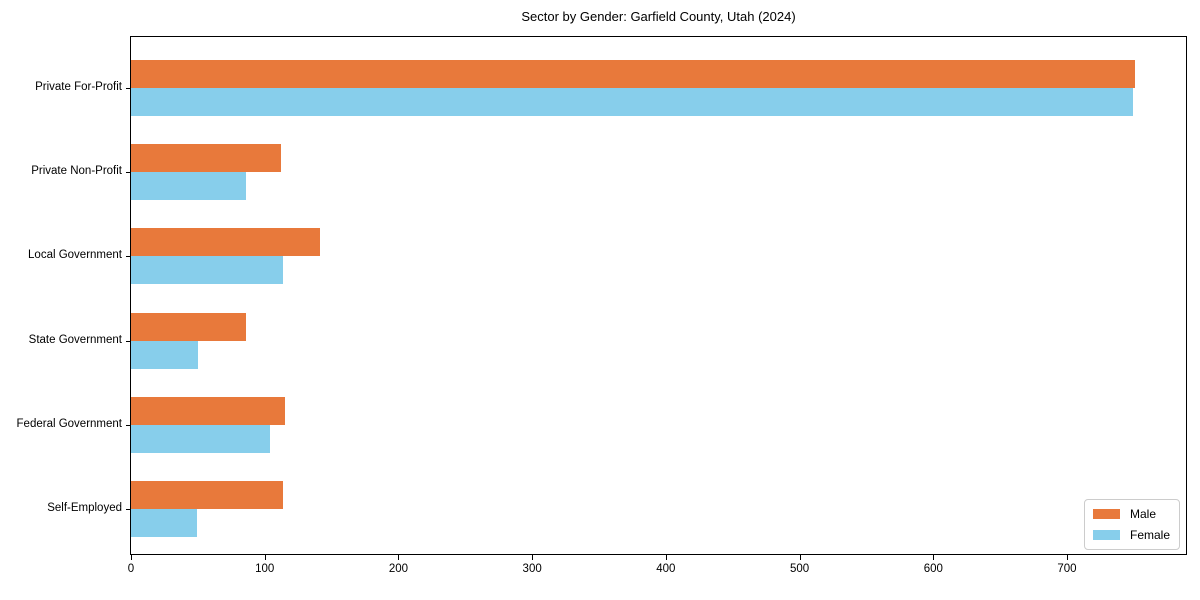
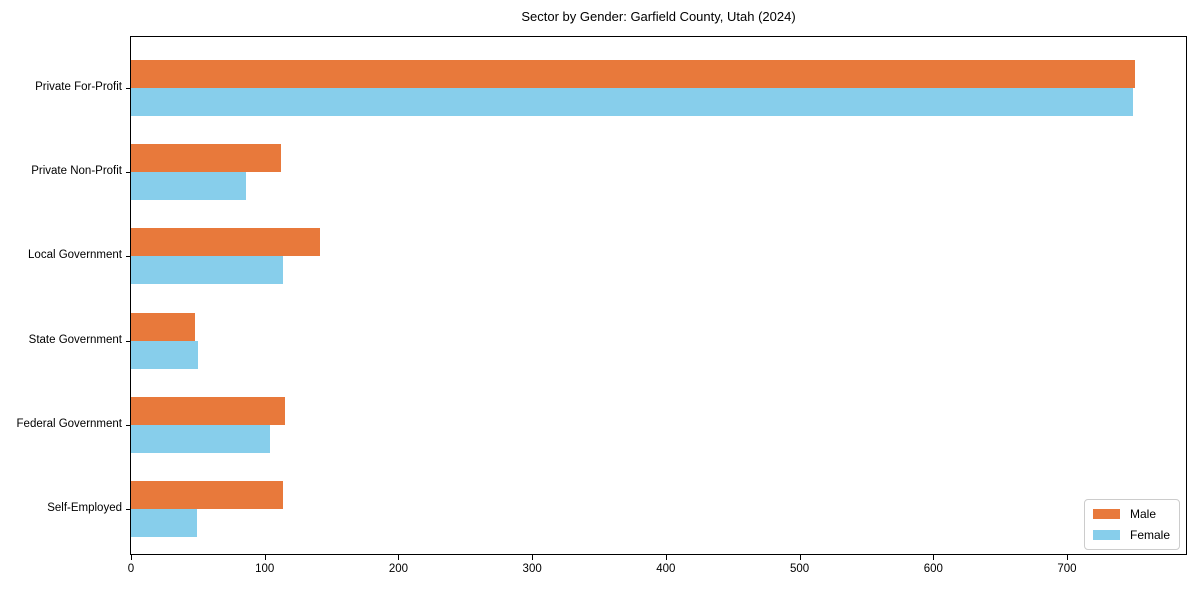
Male/State Government: 86 -> 48
